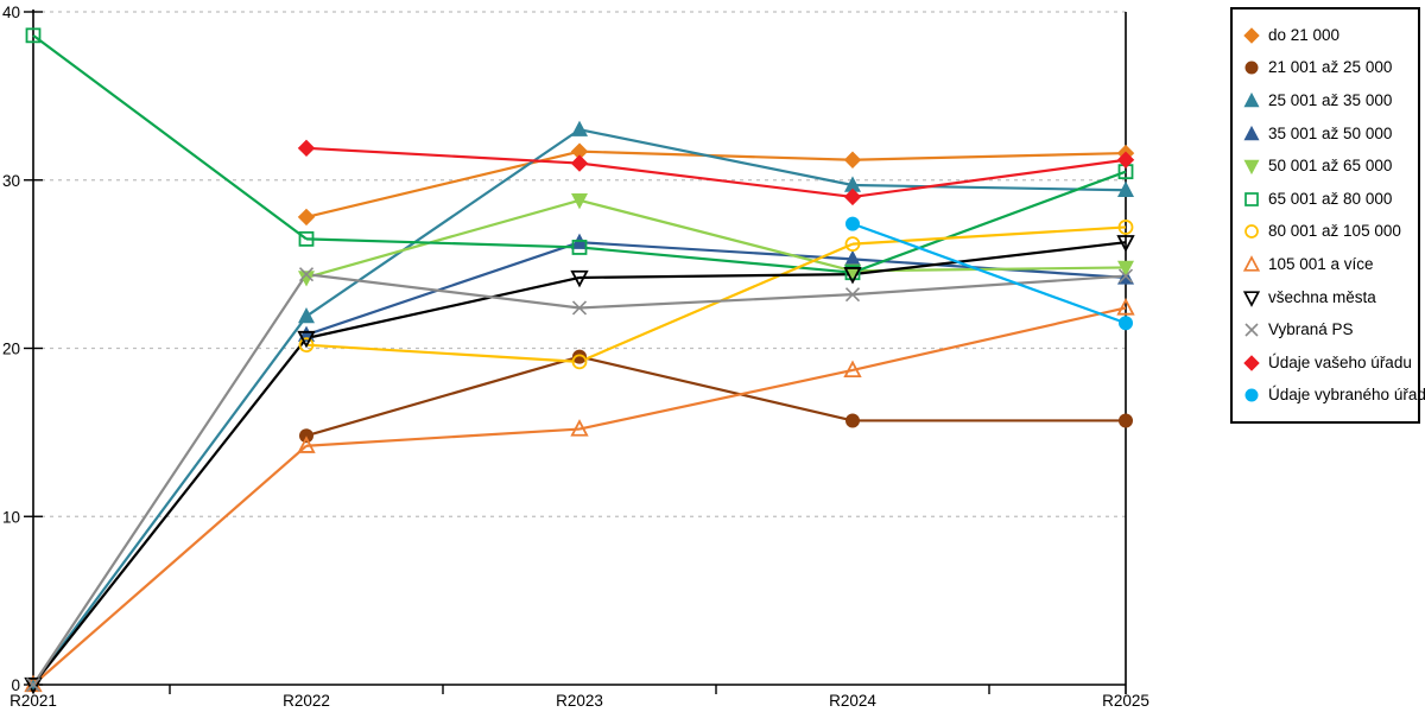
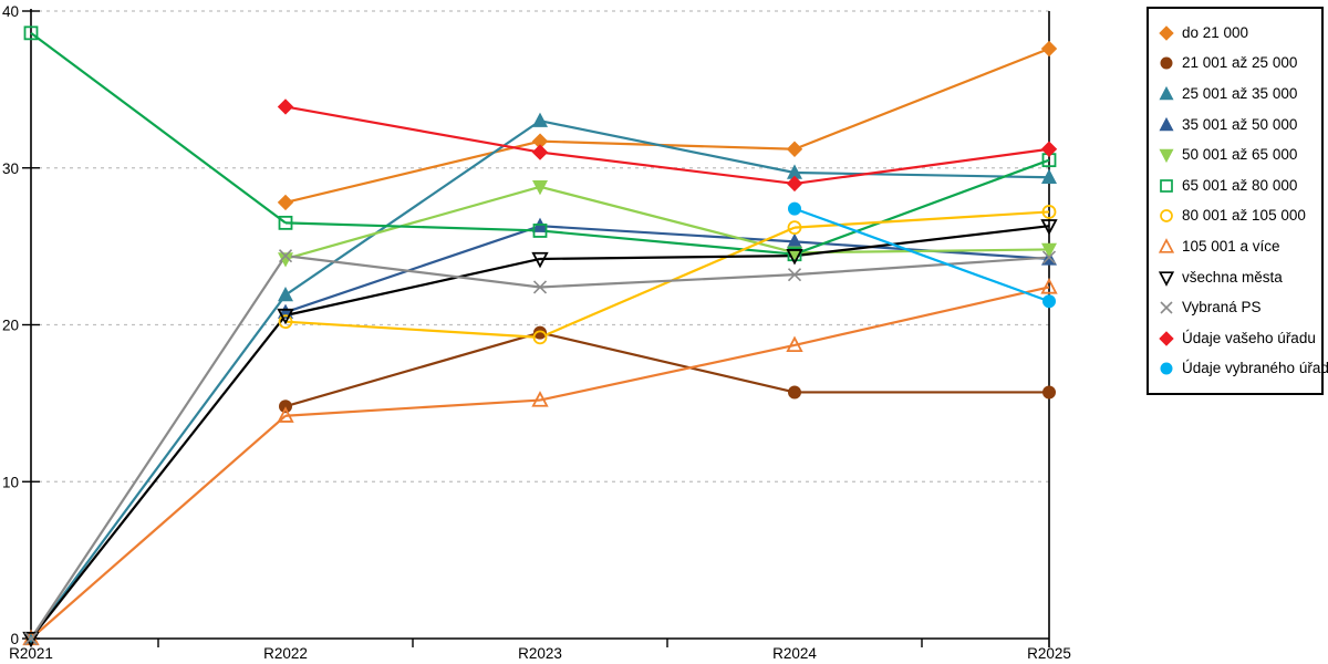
Údaje vašeho úřadu/R2022: 31.9 -> 33.9
do 21 000/R2025: 31.6 -> 37.6
